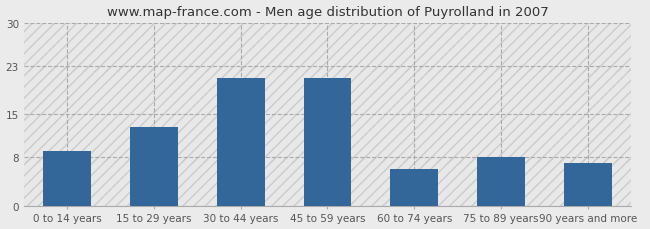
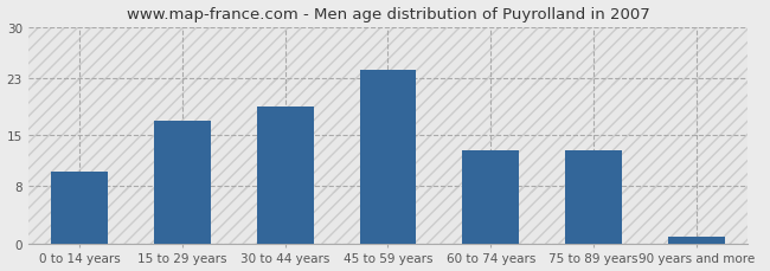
0 to 14 years: 9 -> 10
15 to 29 years: 13 -> 17
30 to 44 years: 21 -> 19
45 to 59 years: 21 -> 24
60 to 74 years: 6 -> 13
75 to 89 years: 8 -> 13
90 years and more: 7 -> 1
